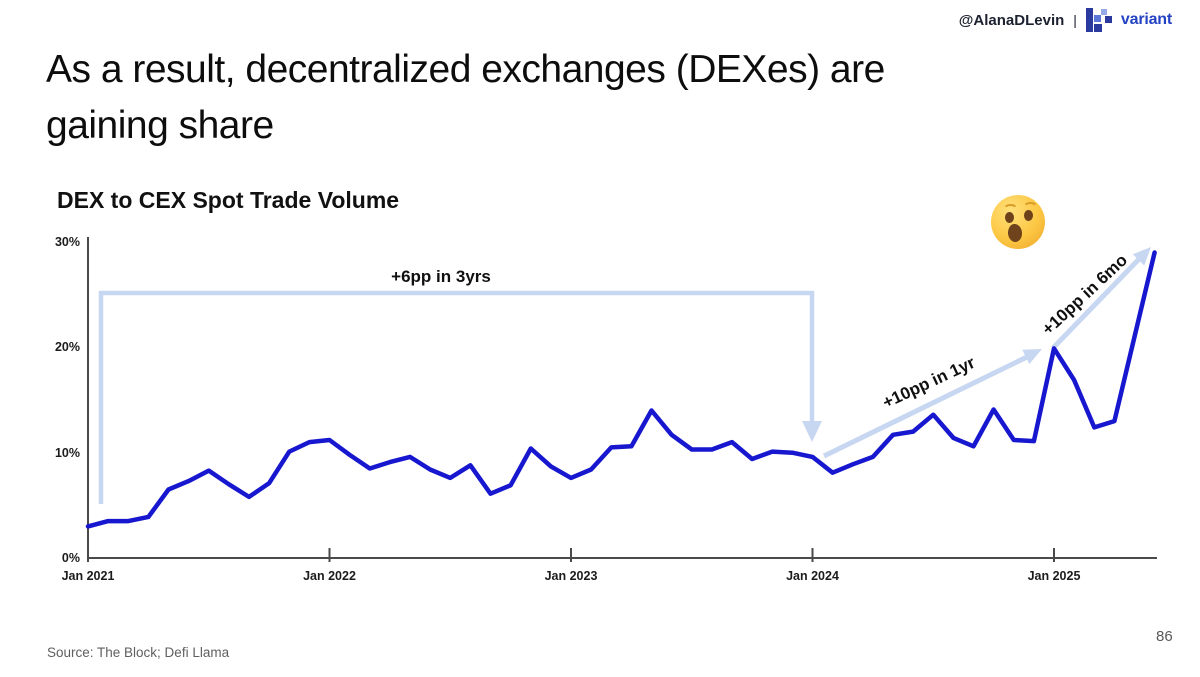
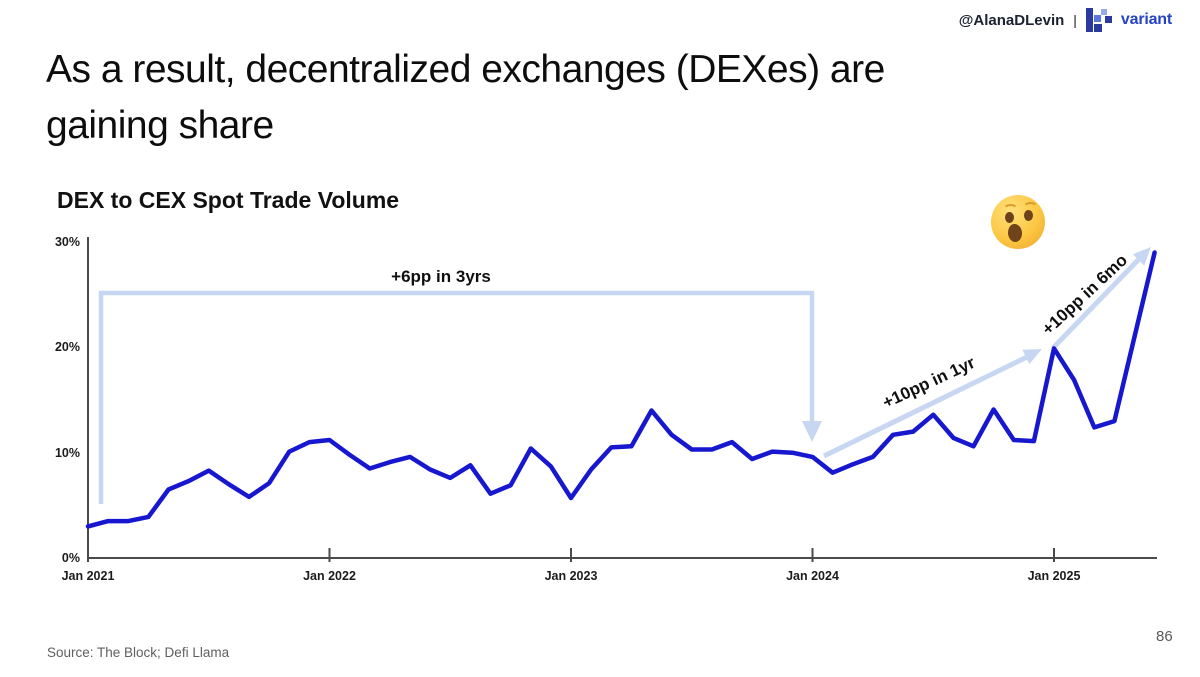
Jan 2023: 7.6% -> 5.7%
